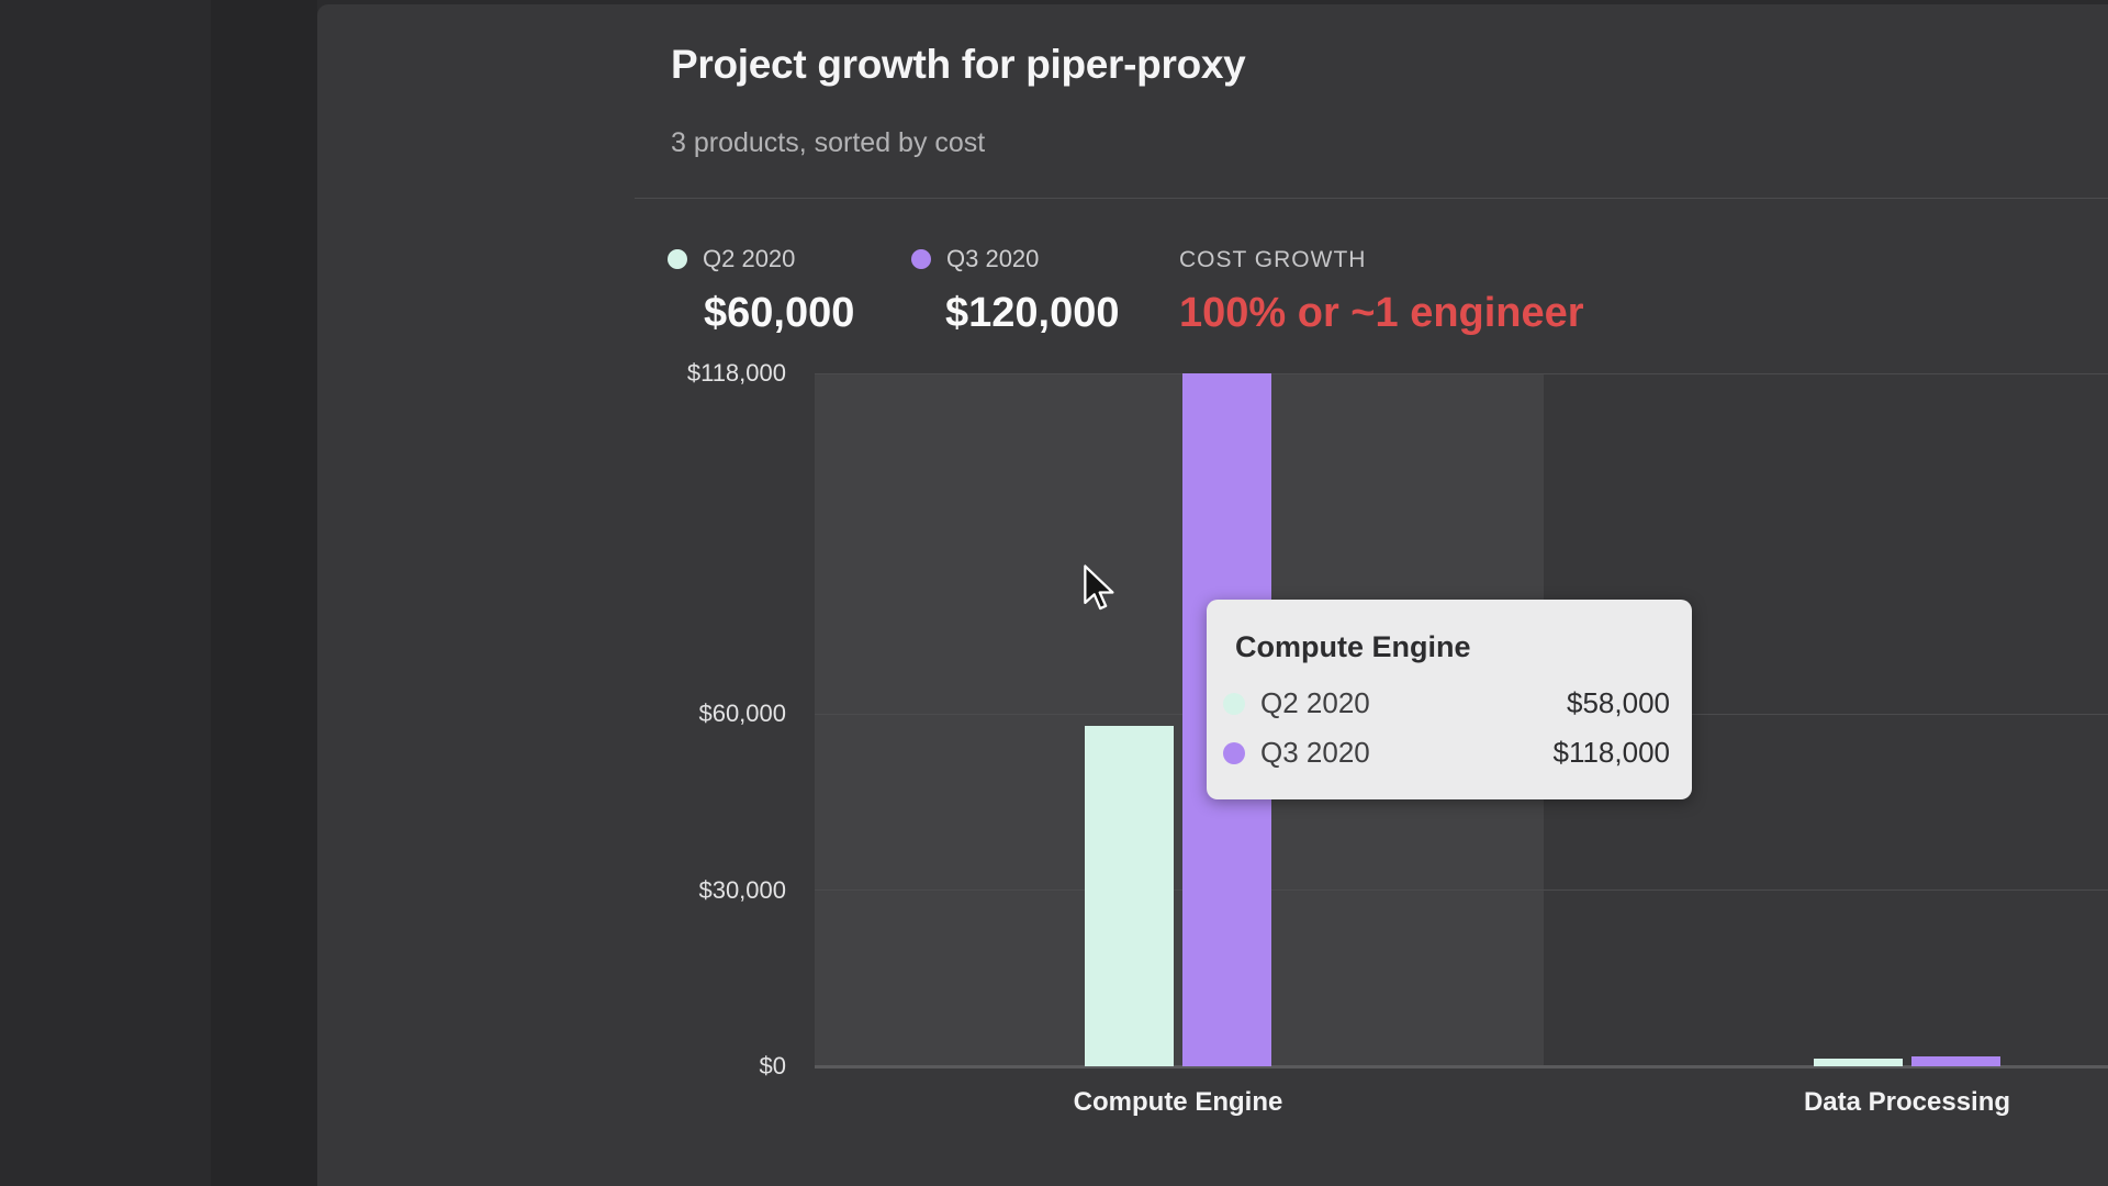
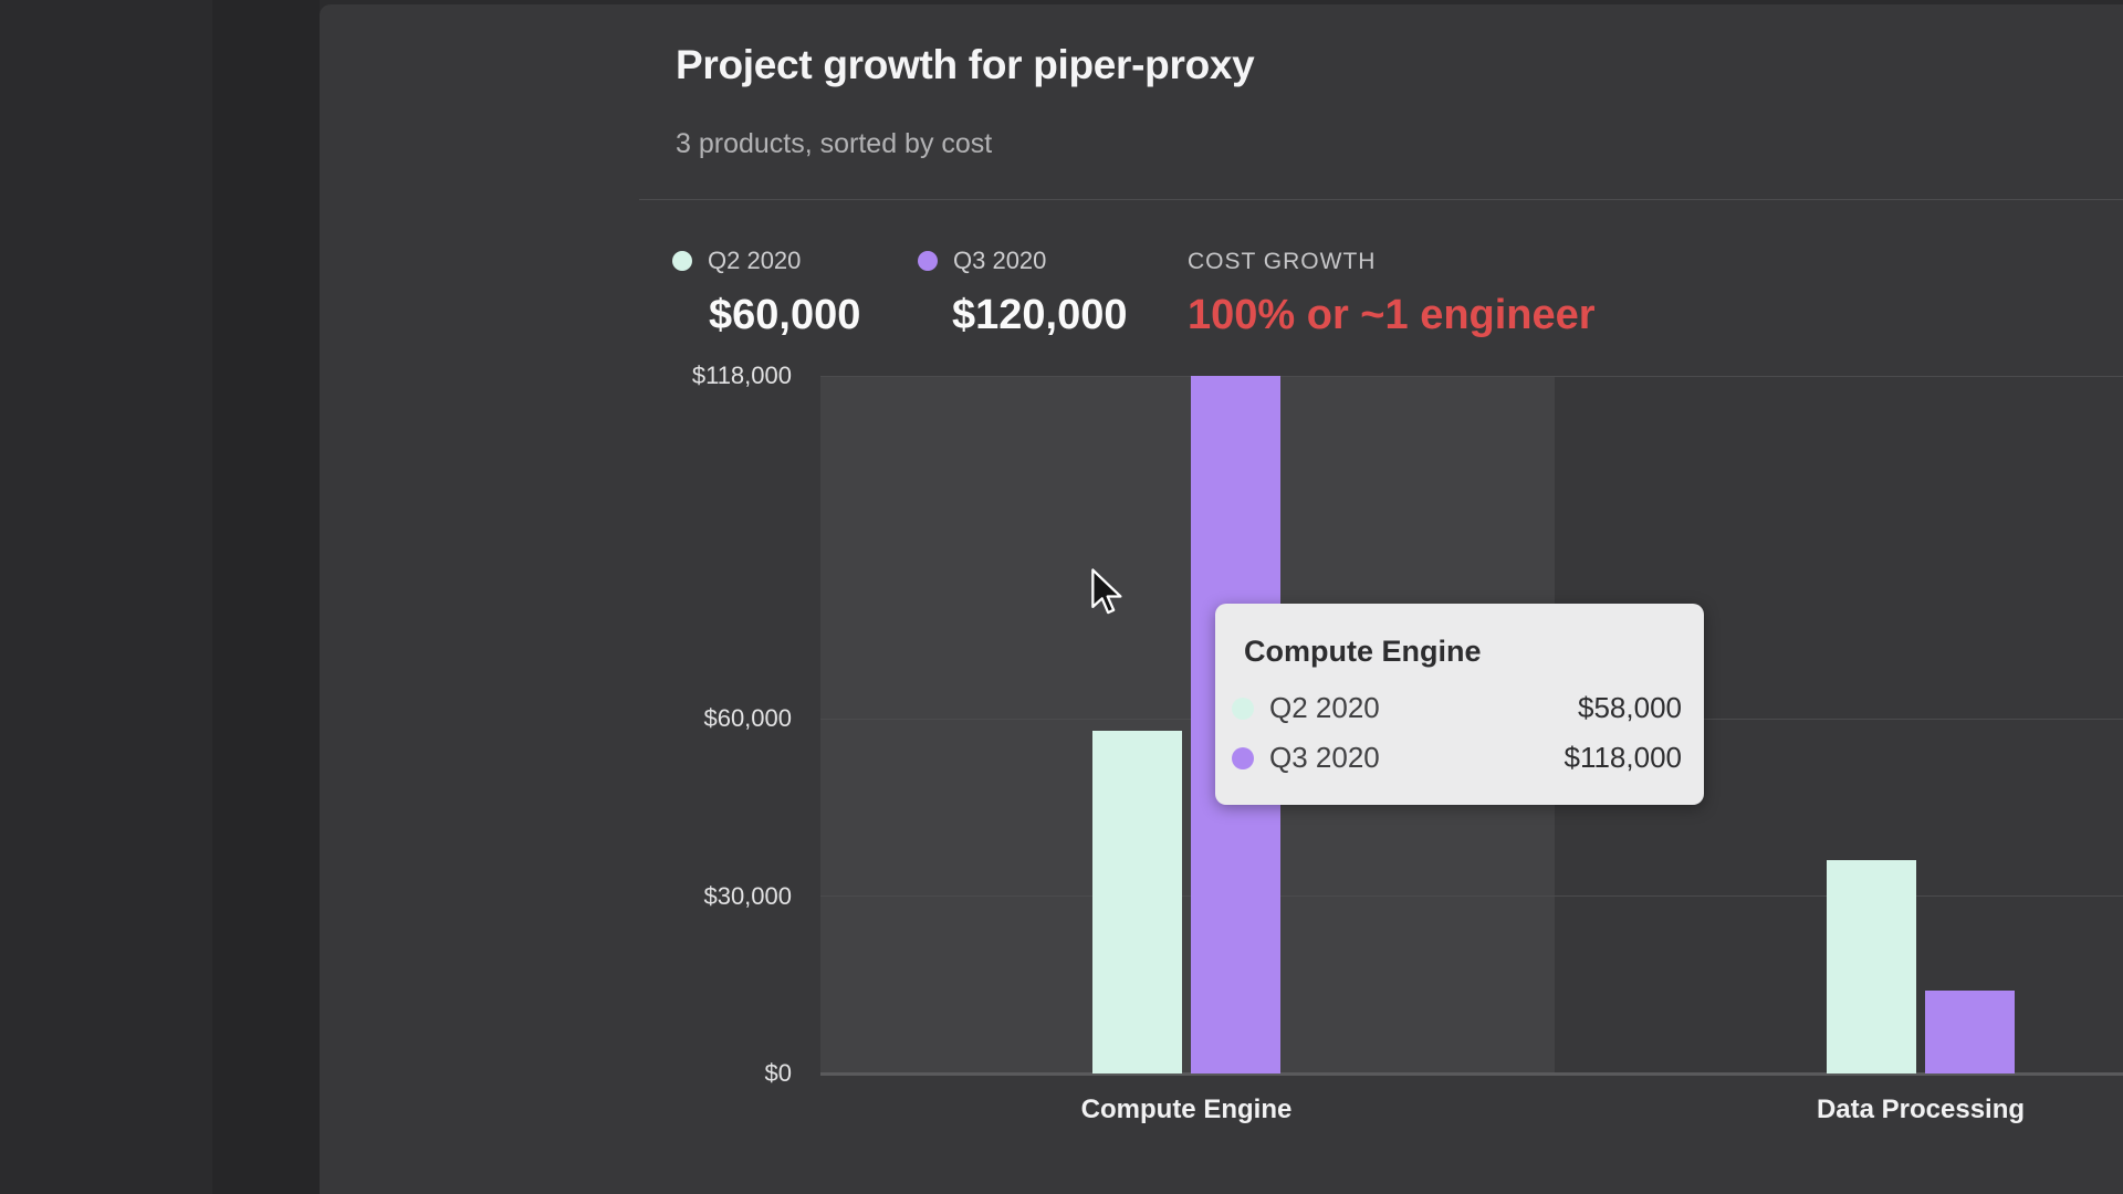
Q2 2020/Data Processing: $1000 -> $36000
Q3 2020/Data Processing: $2000 -> $14000
